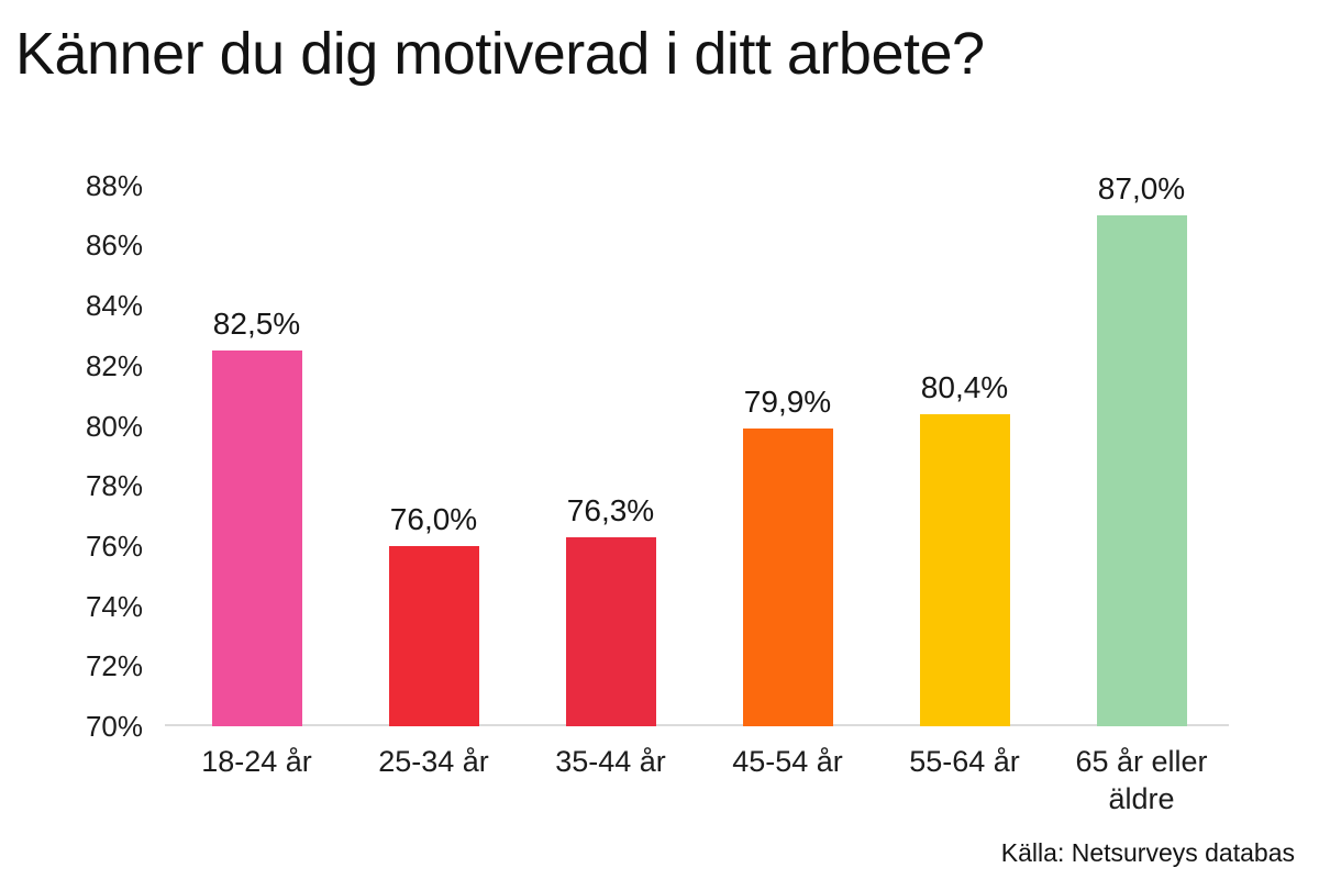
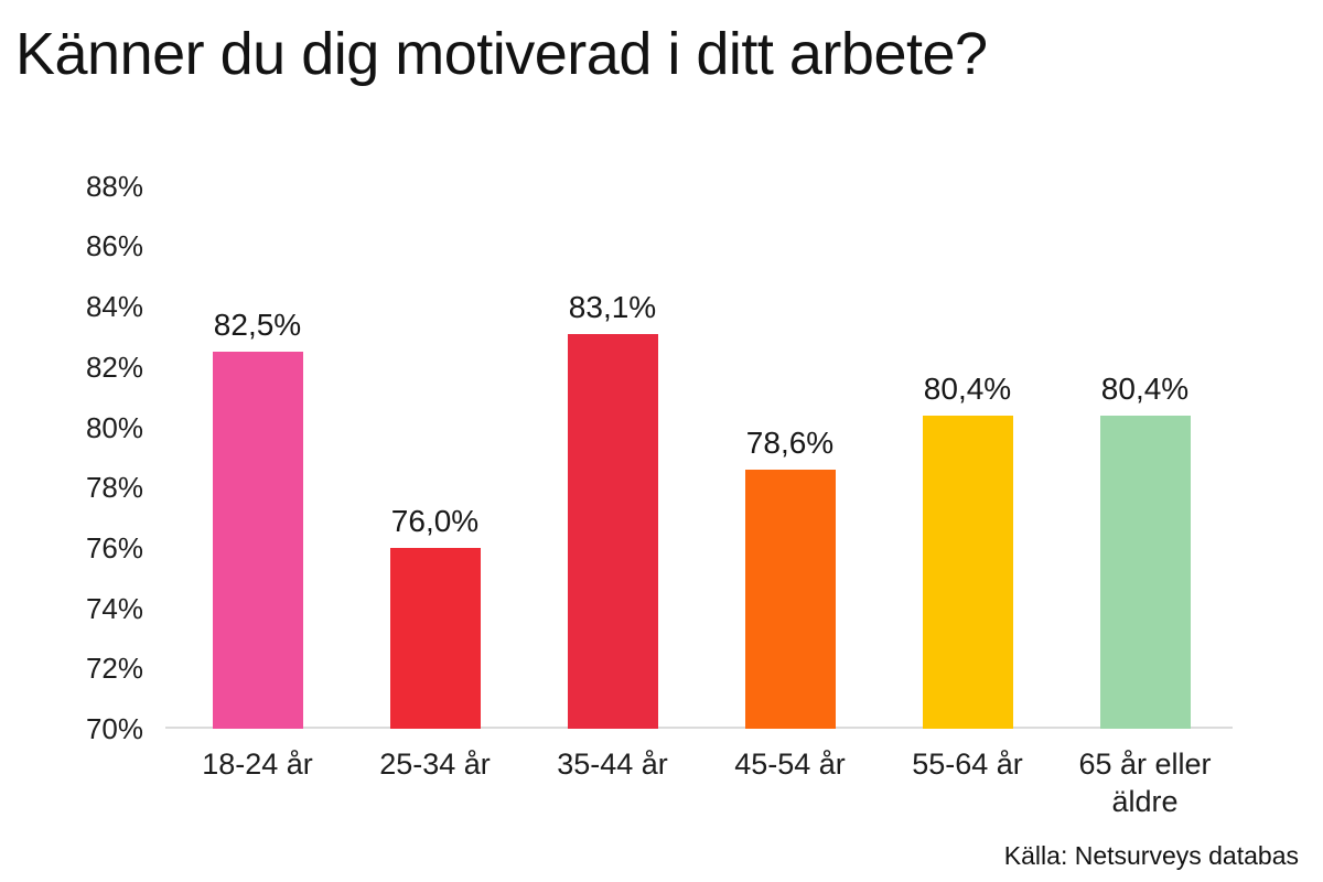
35-44 år: 76,3% -> 83,1%
45-54 år: 79,9% -> 78,6%
65 år eller äldre: 87,0% -> 80,4%
